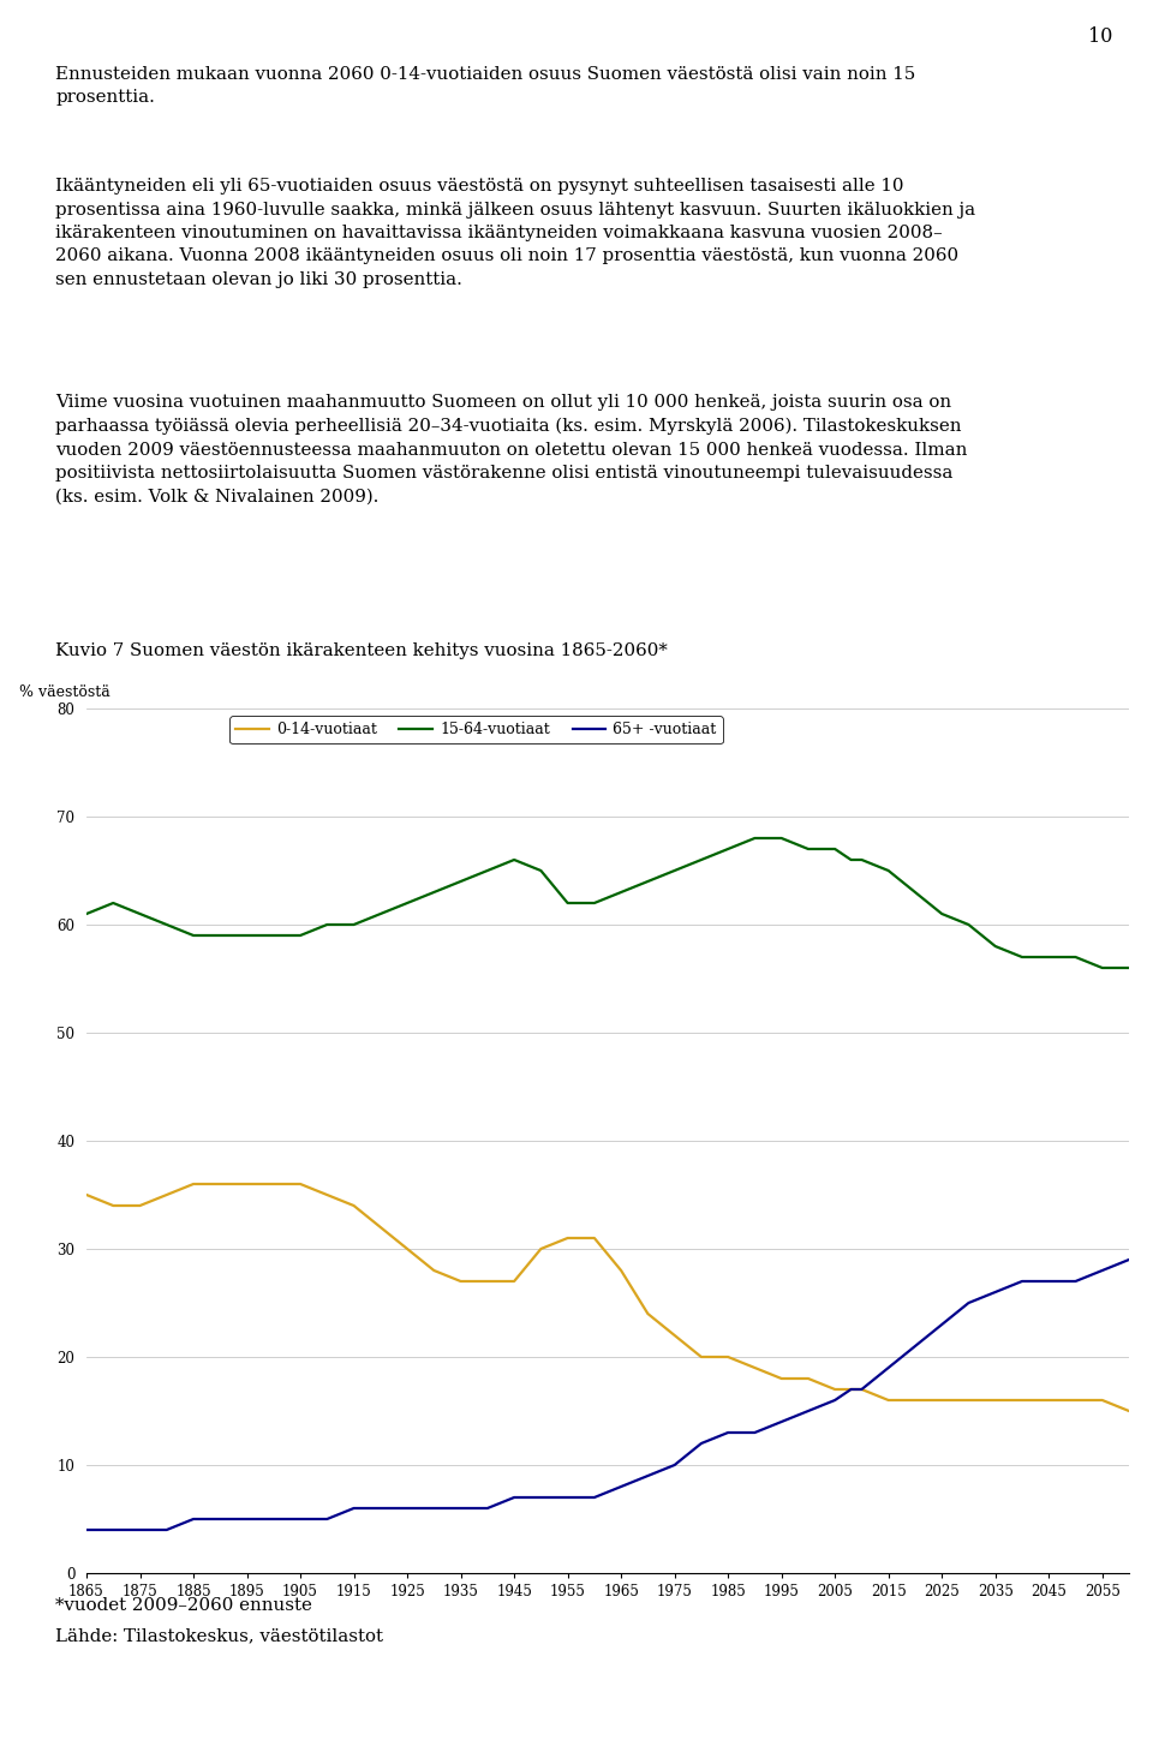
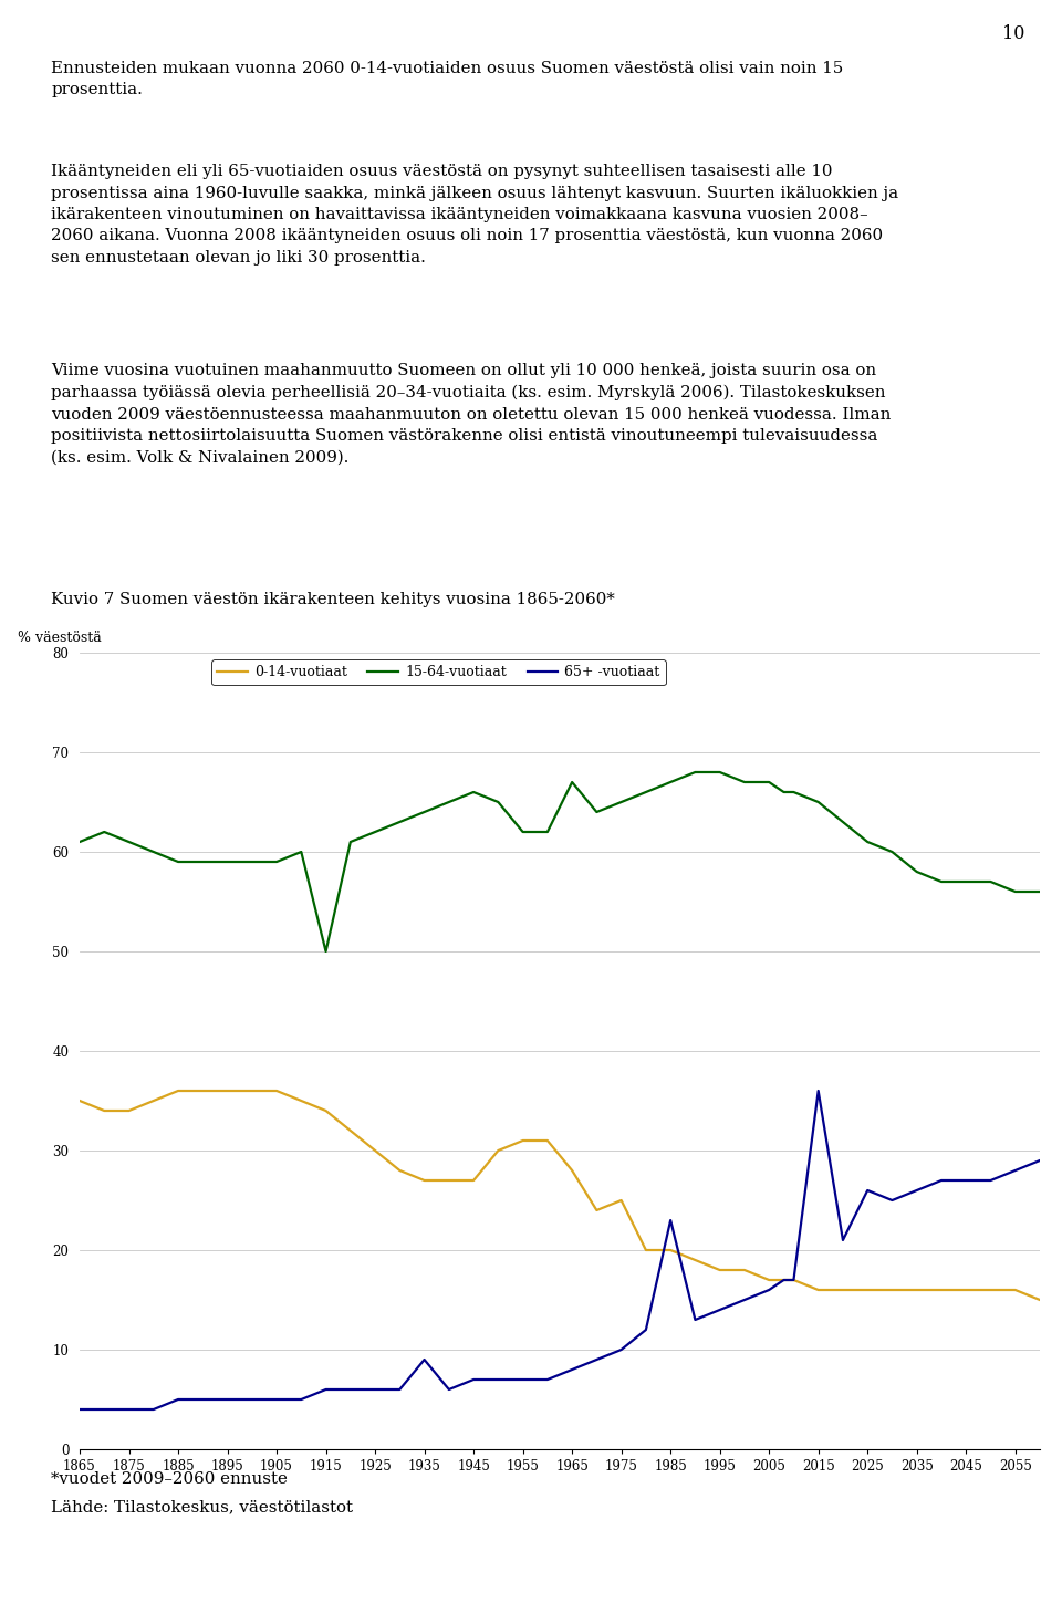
15-64-vuotiaat/1915: 60 -> 50
65+ -vuotiaat/1935: 6 -> 9
15-64-vuotiaat/1965: 63 -> 67
0-14-vuotiaat/1975: 22 -> 25
65+ -vuotiaat/1985: 13 -> 23
65+ -vuotiaat/2015: 19 -> 36
65+ -vuotiaat/2025: 23 -> 26
